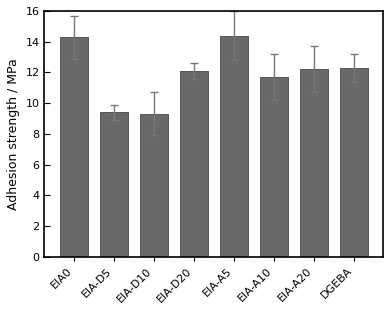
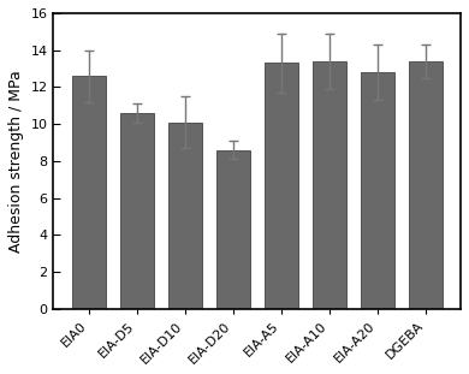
EIA0: 14.3 -> 12.6
EIA-D5: 9.4 -> 10.6
EIA-D10: 9.3 -> 10.1
EIA-D20: 12.1 -> 8.6
EIA-A5: 14.4 -> 13.3
EIA-A10: 11.7 -> 13.4
EIA-A20: 12.2 -> 12.8
DGEBA: 12.3 -> 13.4
